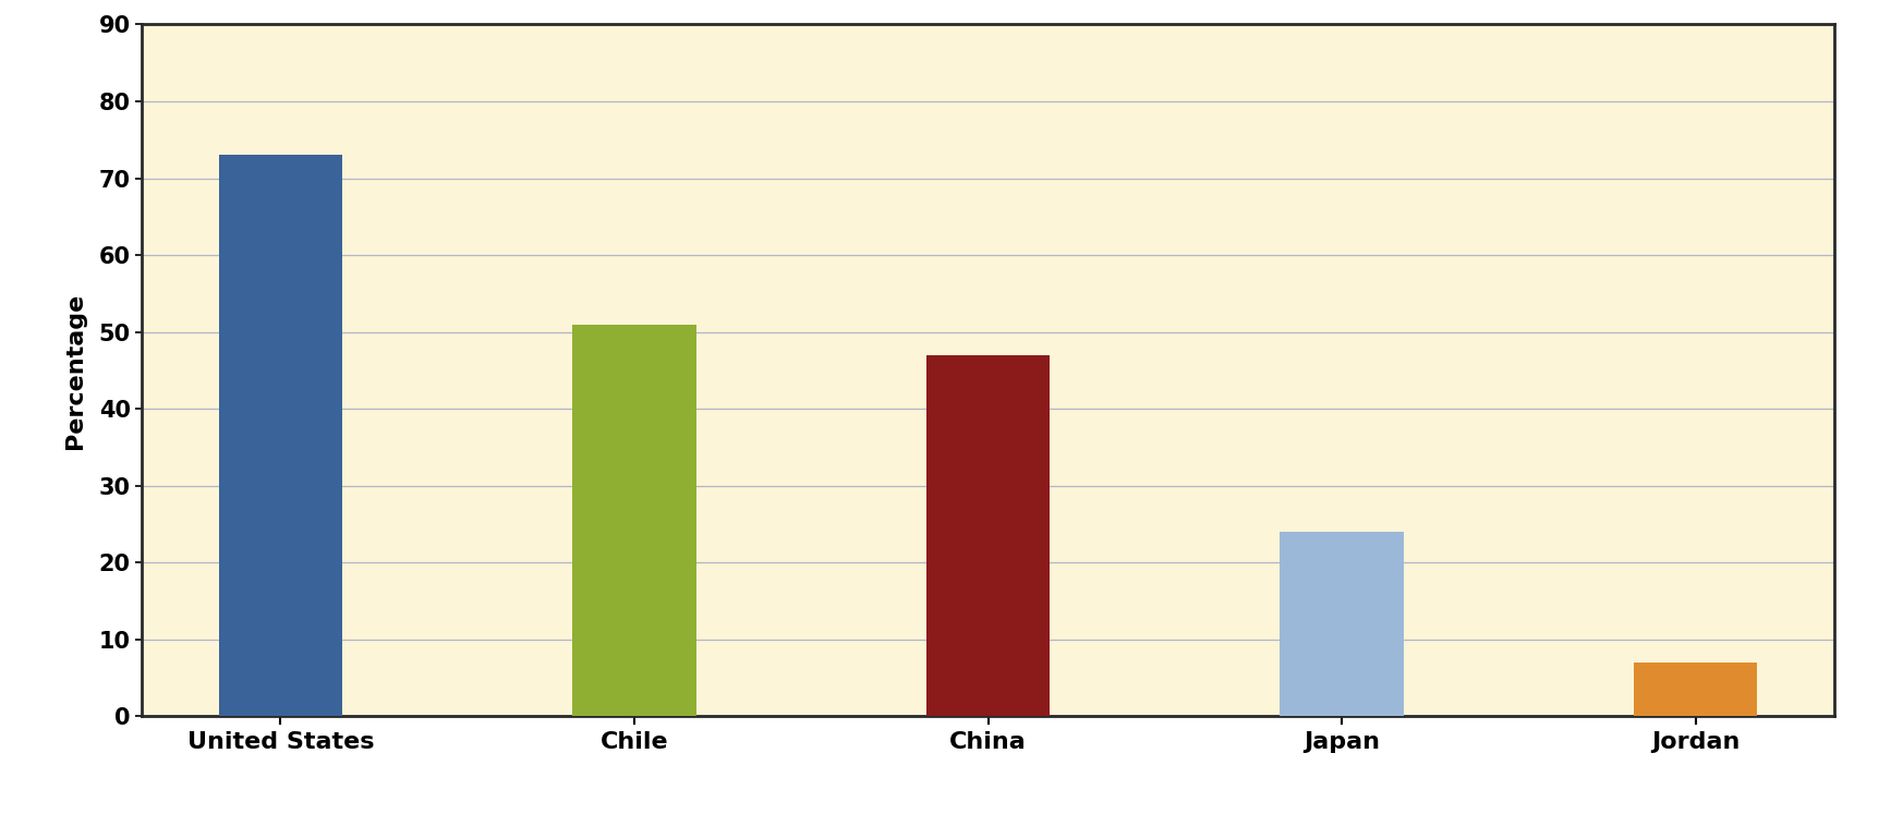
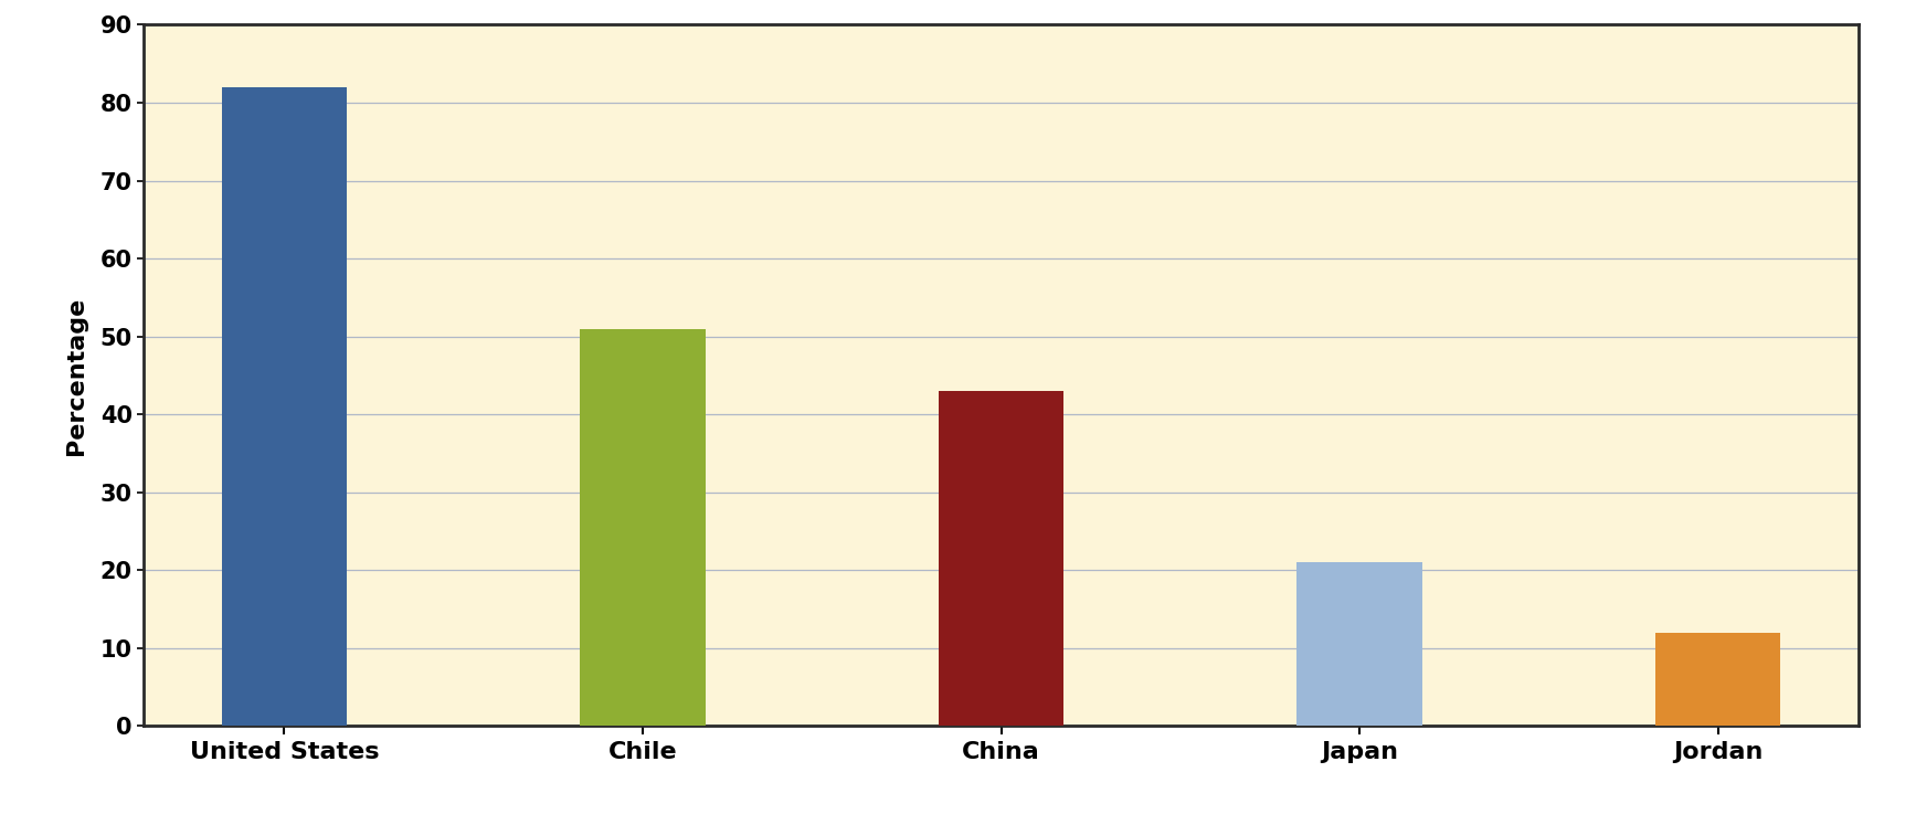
United States: 73 -> 82
China: 47 -> 43
Japan: 24 -> 21
Jordan: 7 -> 12
